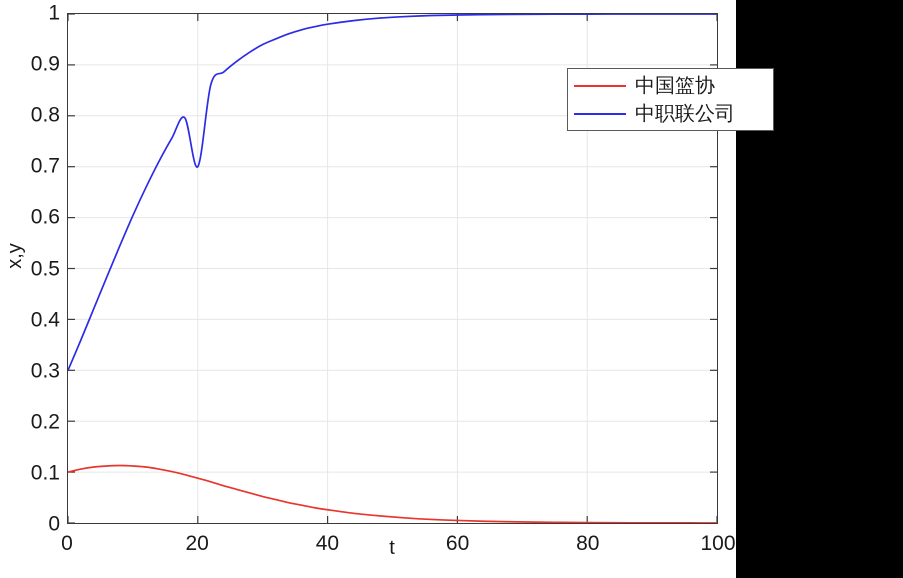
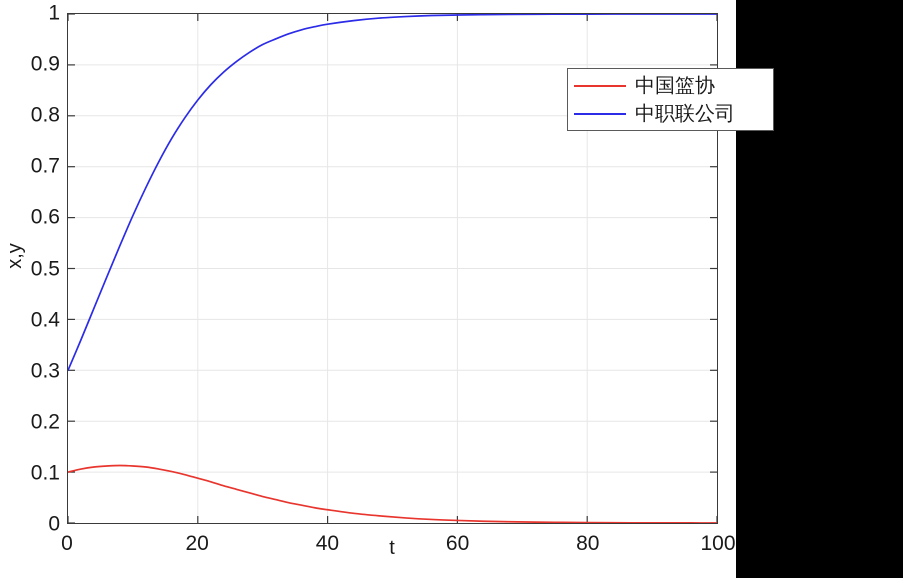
中职联公司/20: 0.70 -> 0.83
